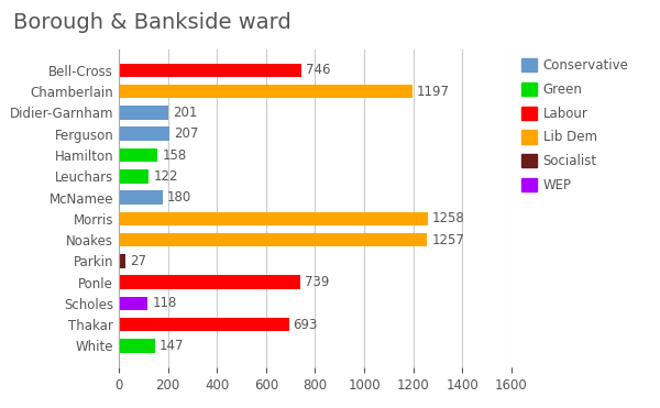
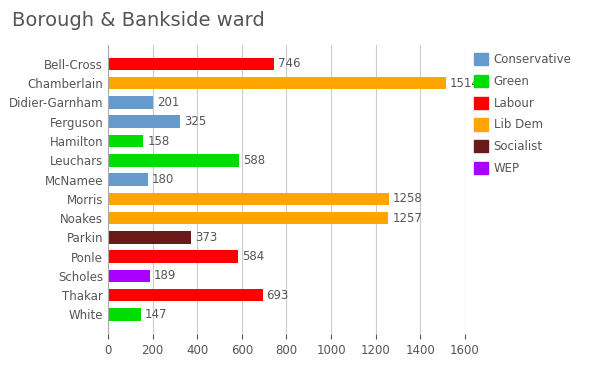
Chamberlain: 1197 -> 1514
Ferguson: 207 -> 325
Leuchars: 122 -> 588
Parkin: 27 -> 373
Ponle: 739 -> 584
Scholes: 118 -> 189
